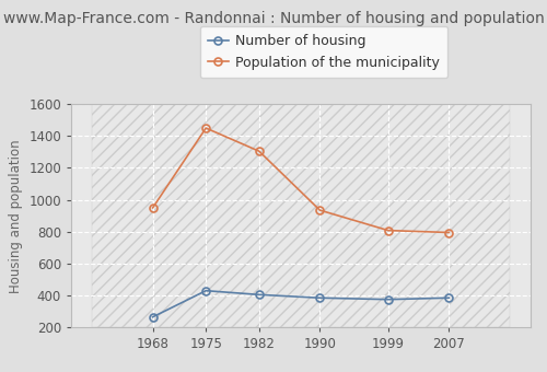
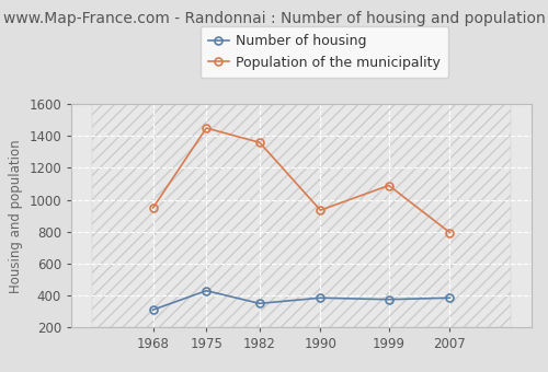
Number of housing/1968: 260 -> 310
Number of housing/1982: 400 -> 350
Population of the municipality/1982: 1300 -> 1360
Population of the municipality/1999: 810 -> 1090
